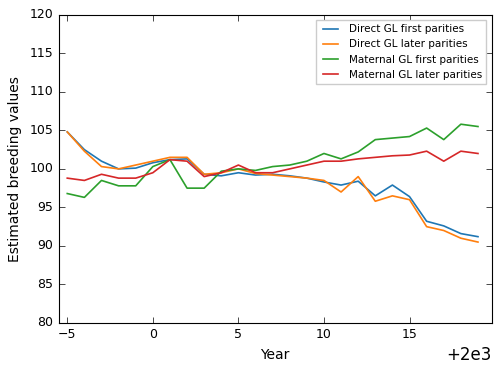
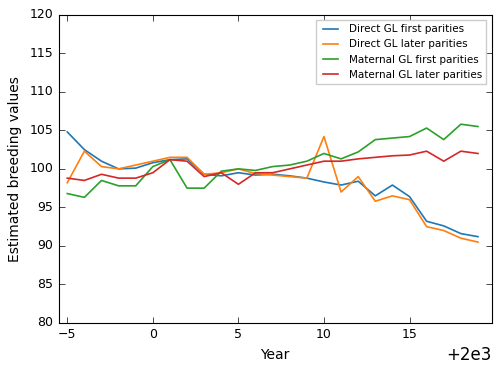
Direct GL later parities/−5: 104.8 -> 98.2
Maternal GL later parities/5: 100.5 -> 98.0
Direct GL later parities/10: 98.5 -> 104.2
